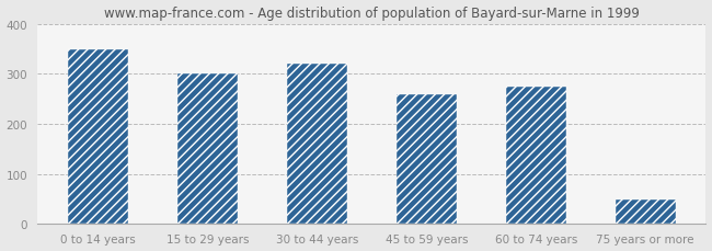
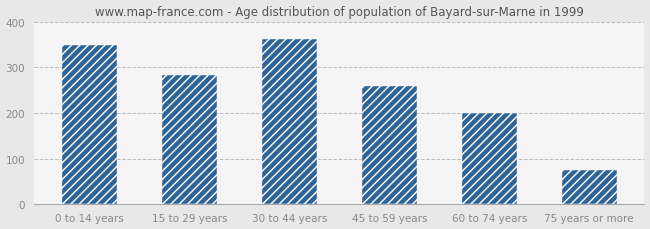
15 to 29 years: 300 -> 282
30 to 44 years: 320 -> 362
60 to 74 years: 275 -> 200
75 years or more: 50 -> 75
